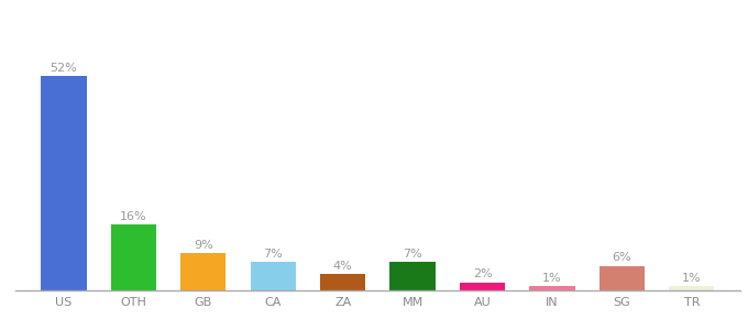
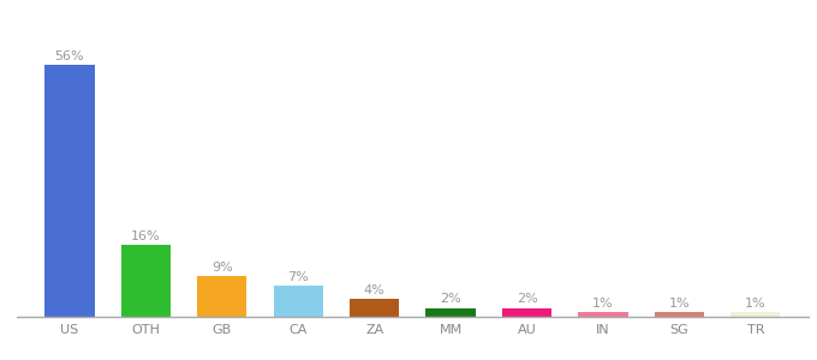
US: 52% -> 56%
MM: 7% -> 2%
SG: 6% -> 1%
